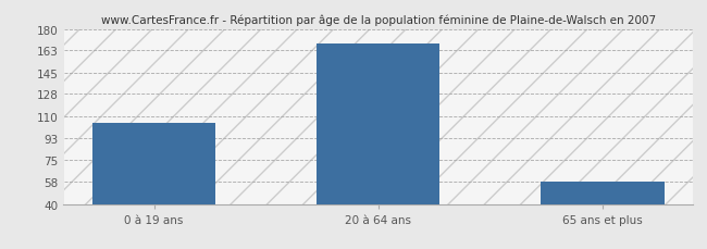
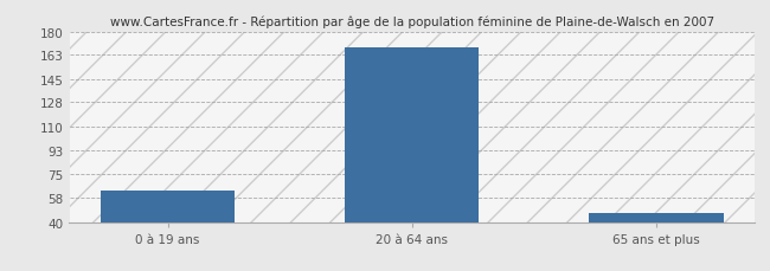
0 à 19 ans: 105 -> 63
65 ans et plus: 58 -> 47
